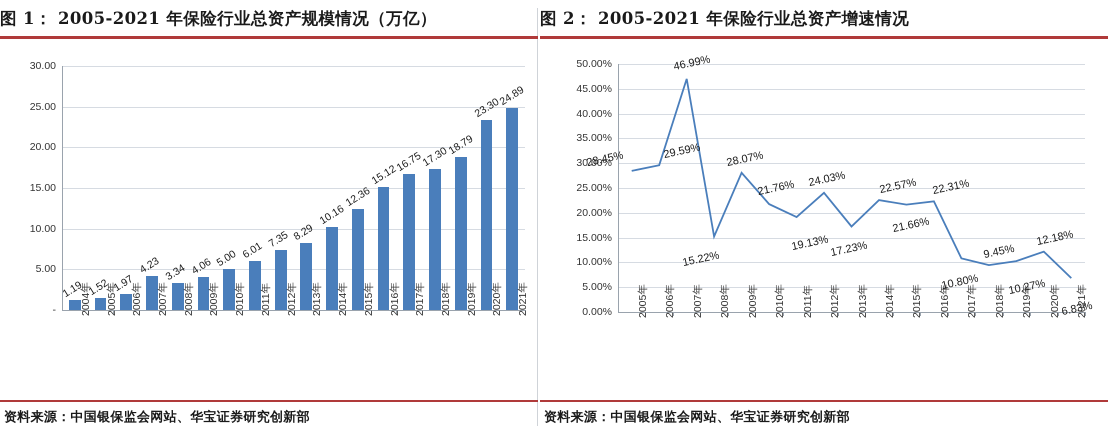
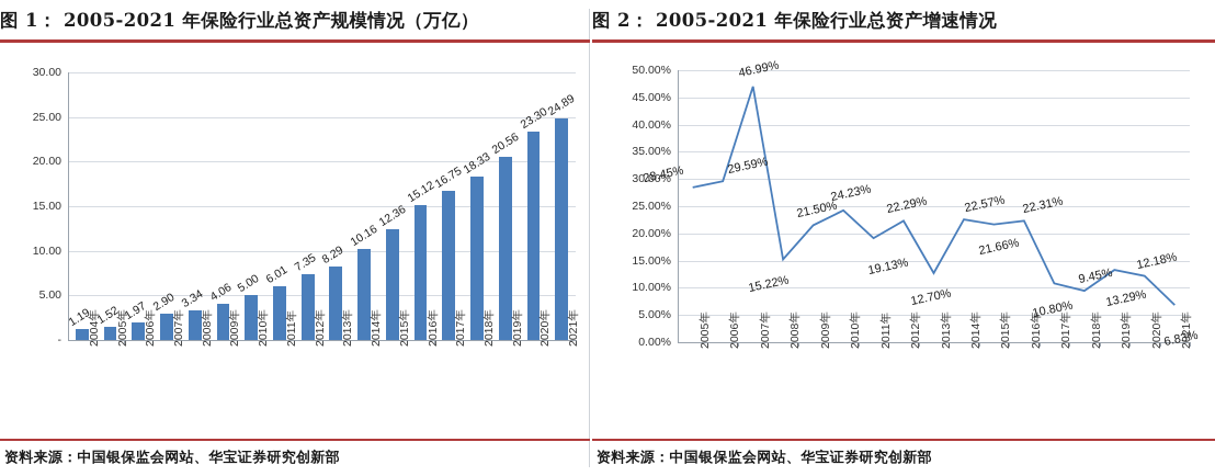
图 1： 2005-2021 年保险行业总资产规模情况（万亿）/2007年: 4.23 -> 2.90
图 1： 2005-2021 年保险行业总资产规模情况（万亿）/2018年: 17.30 -> 18.33
图 1： 2005-2021 年保险行业总资产规模情况（万亿）/2019年: 18.79 -> 20.56
图 2： 2005-2021 年保险行业总资产增速情况/2009年: 28.07% -> 21.50%
图 2： 2005-2021 年保险行业总资产增速情况/2010年: 21.76% -> 24.23%
图 2： 2005-2021 年保险行业总资产增速情况/2012年: 24.03% -> 22.29%
图 2： 2005-2021 年保险行业总资产增速情况/2013年: 17.23% -> 12.70%
图 2： 2005-2021 年保险行业总资产增速情况/2019年: 10.27% -> 13.29%
